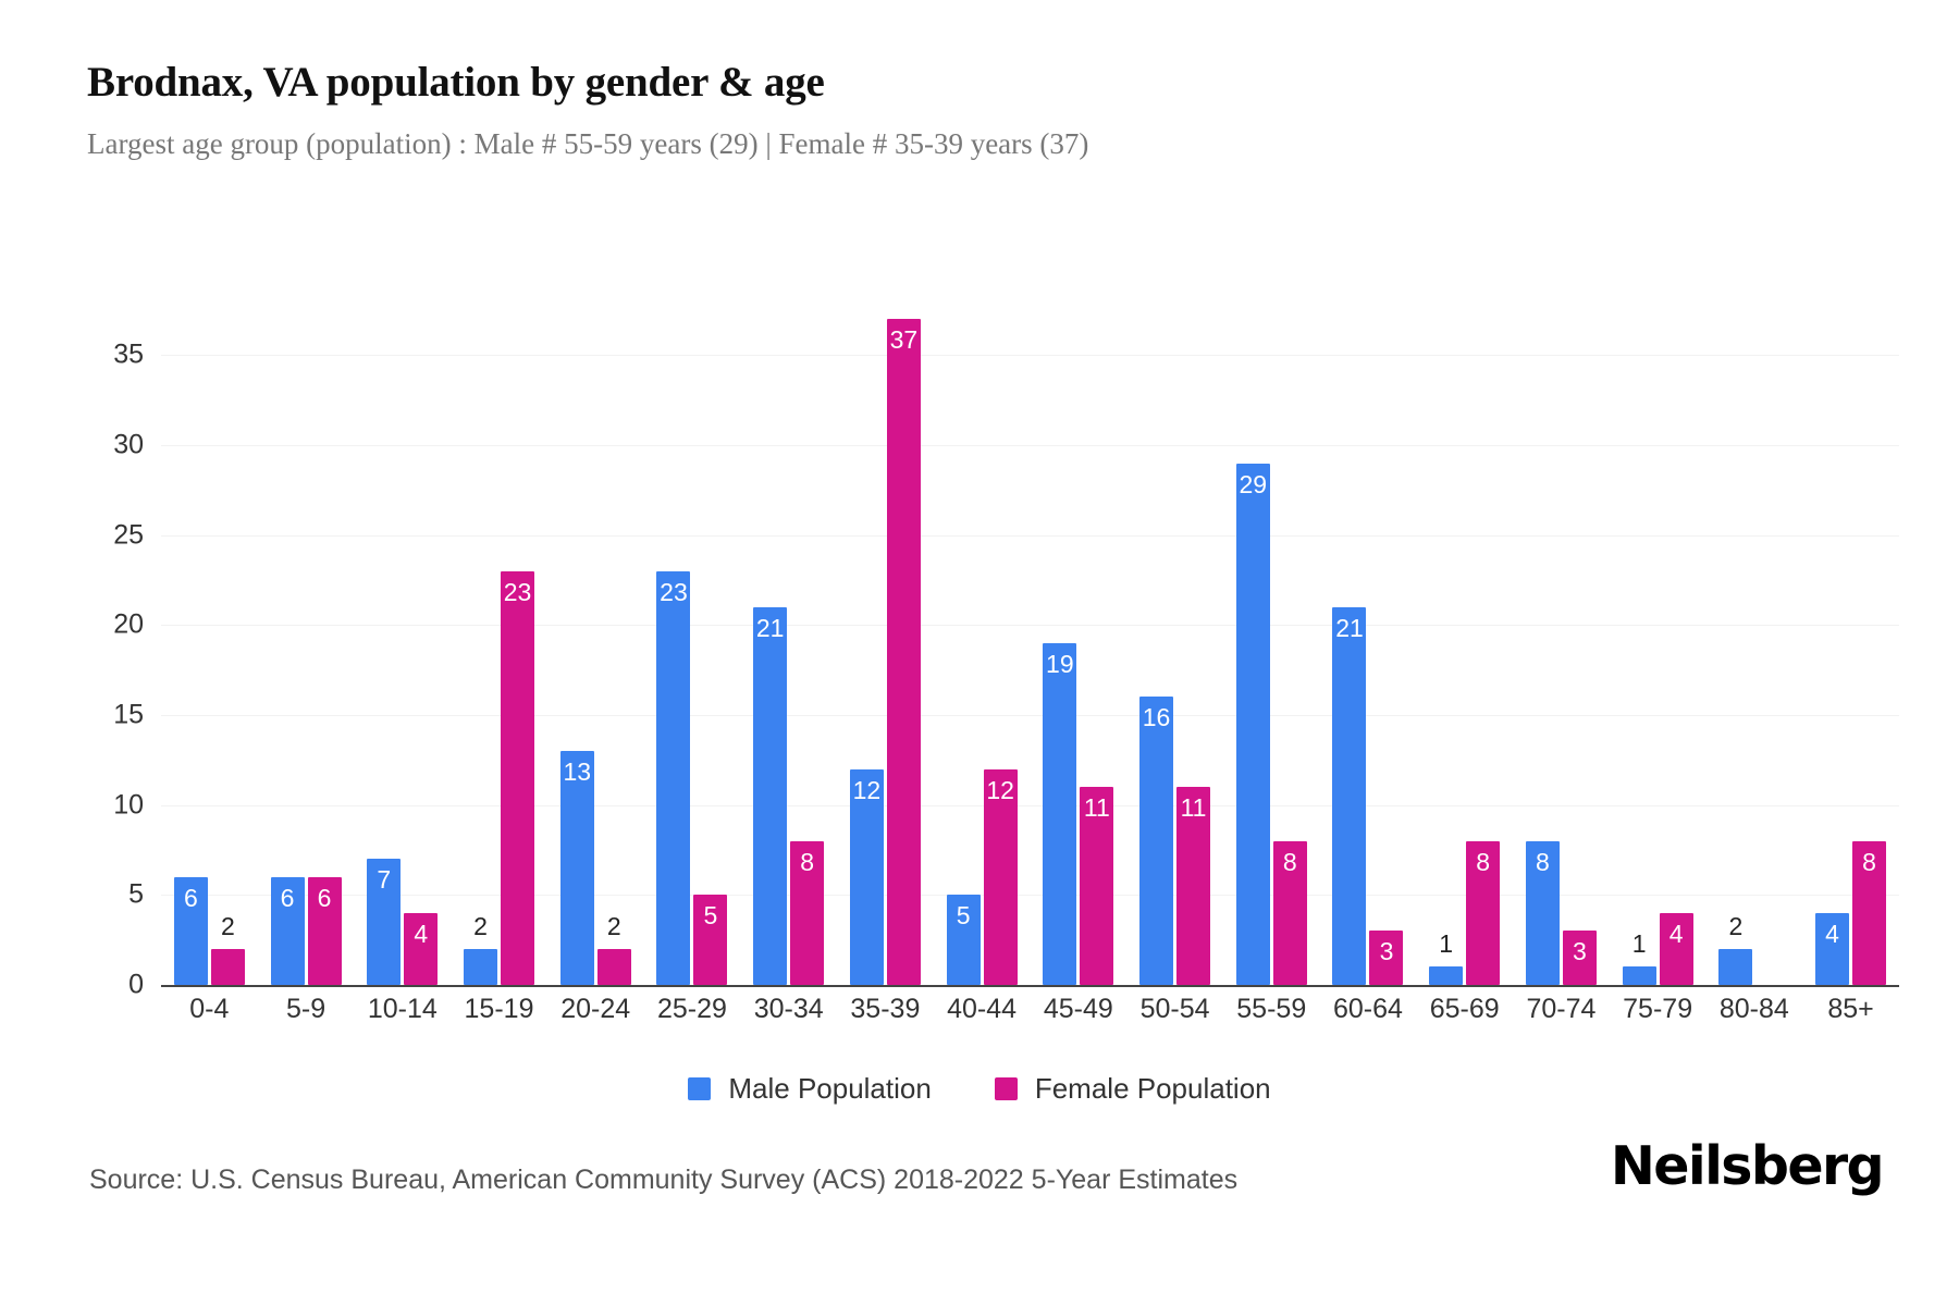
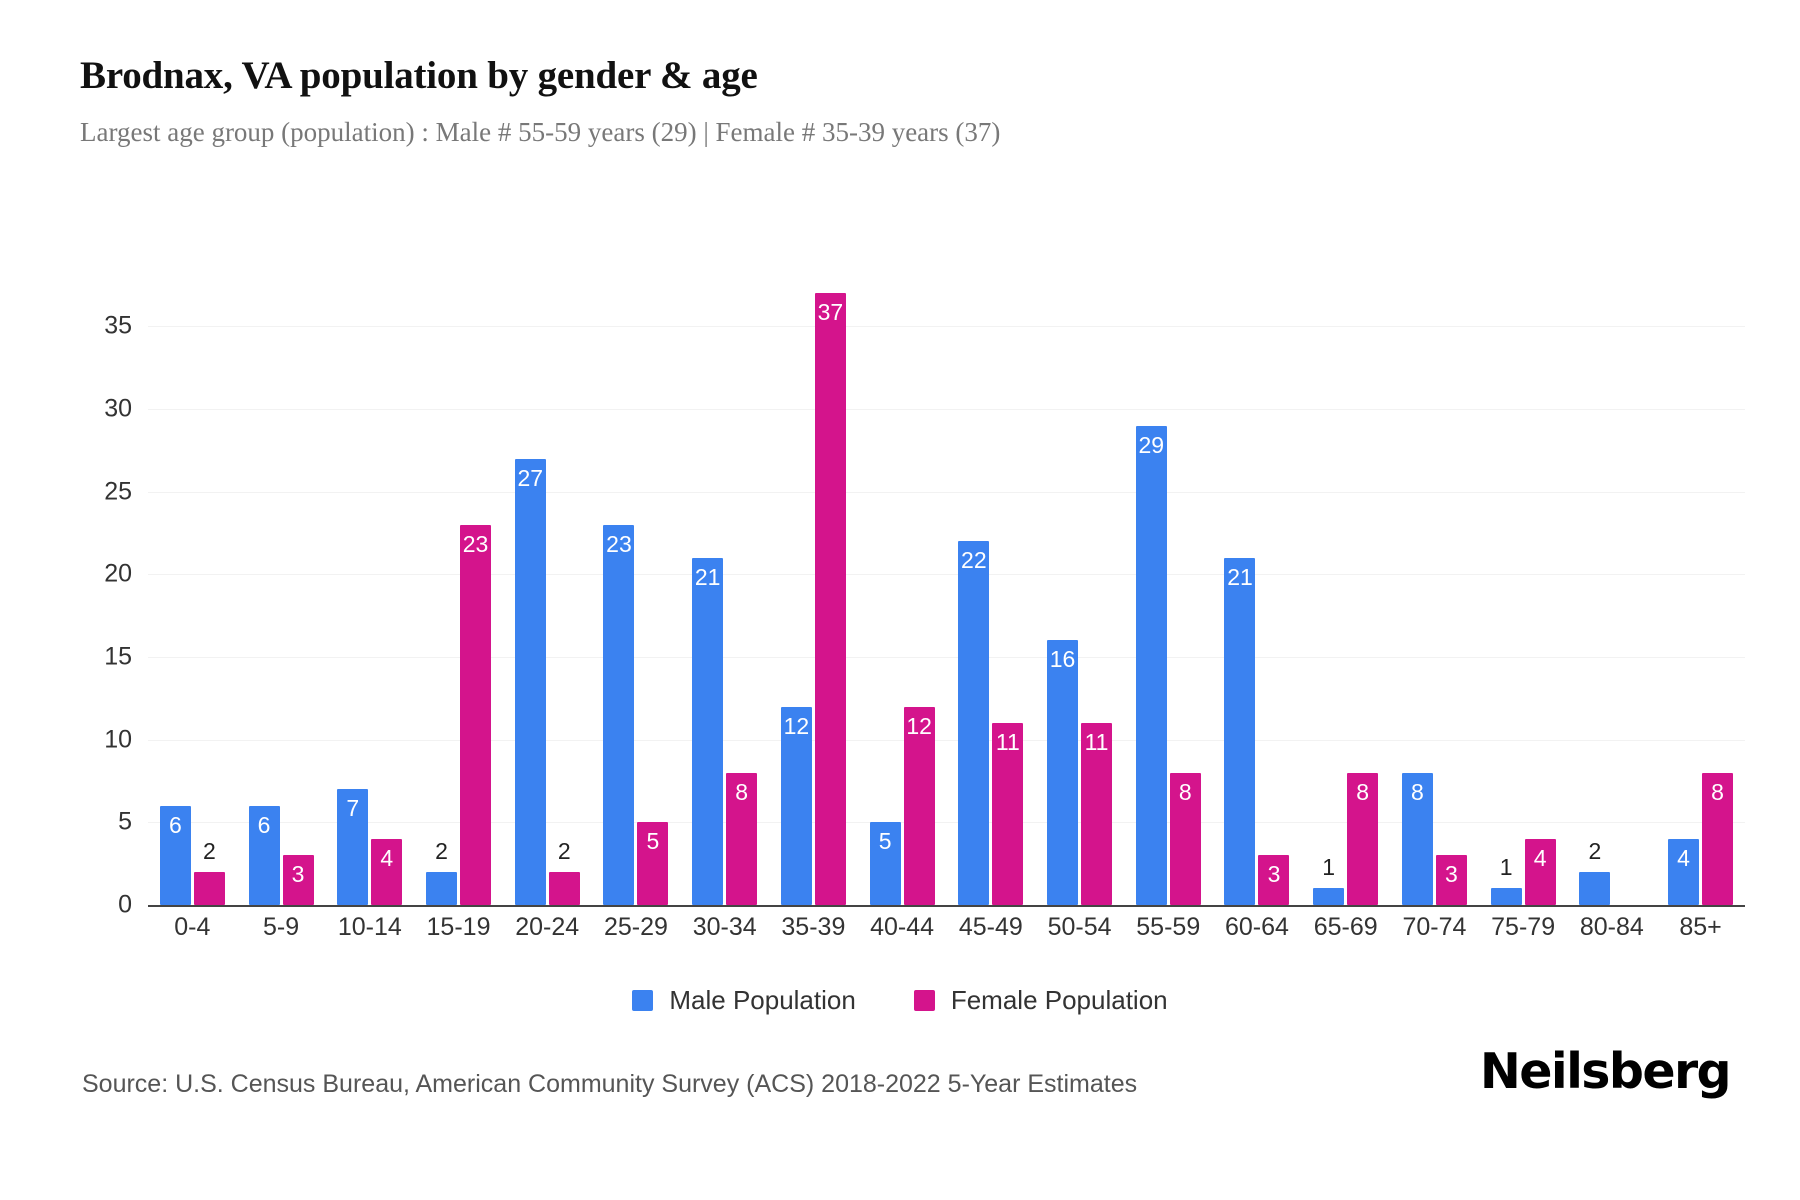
Female Population/5-9: 6 -> 3
Male Population/20-24: 13 -> 27
Male Population/45-49: 19 -> 22
